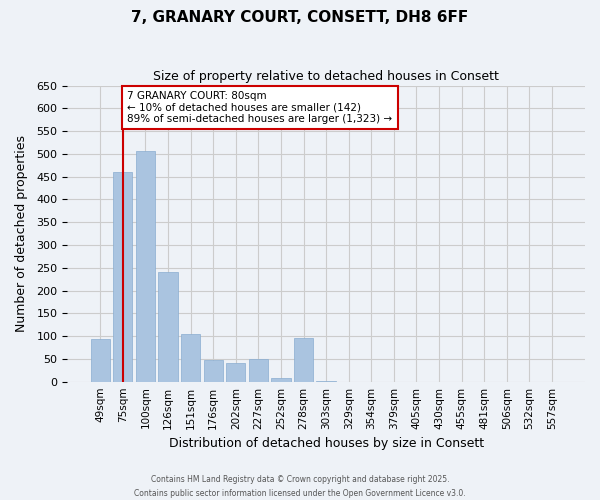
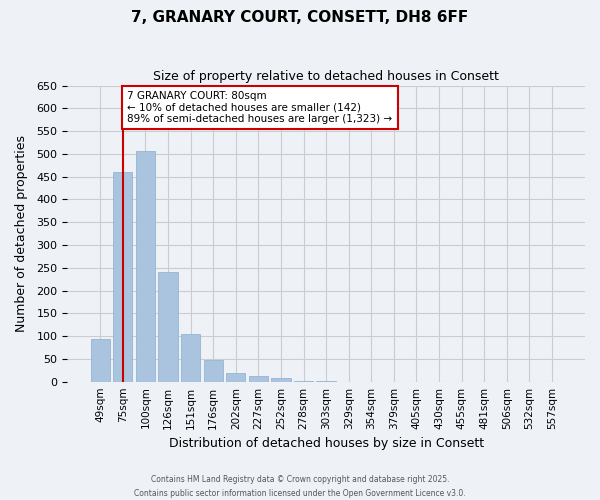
202sqm: 40 -> 20
227sqm: 50 -> 13
278sqm: 95 -> 2
